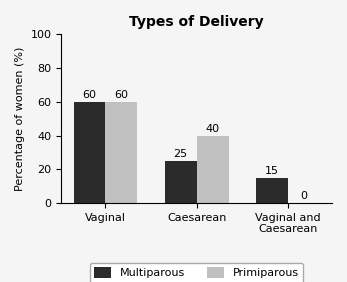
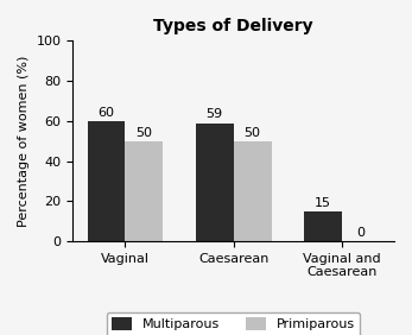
Primiparous/Vaginal: 60 -> 50
Multiparous/Caesarean: 25 -> 59
Primiparous/Caesarean: 40 -> 50
